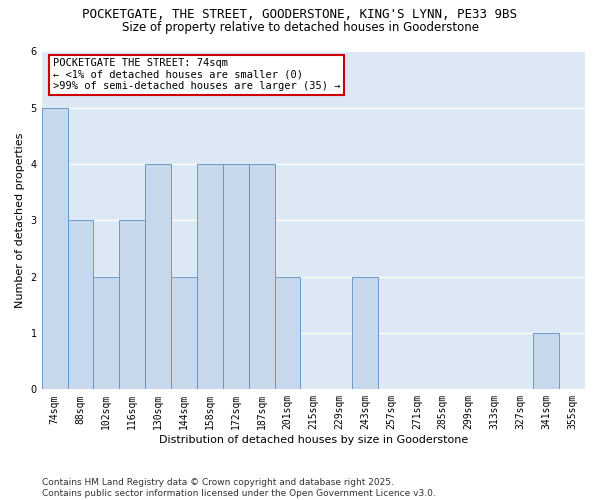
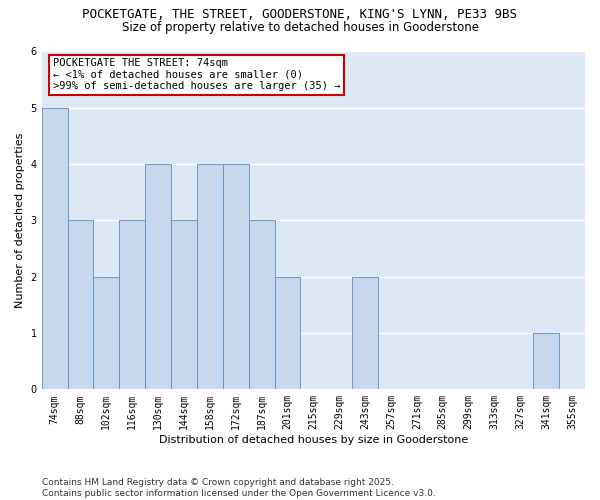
144sqm: 2 -> 3
187sqm: 4 -> 3
